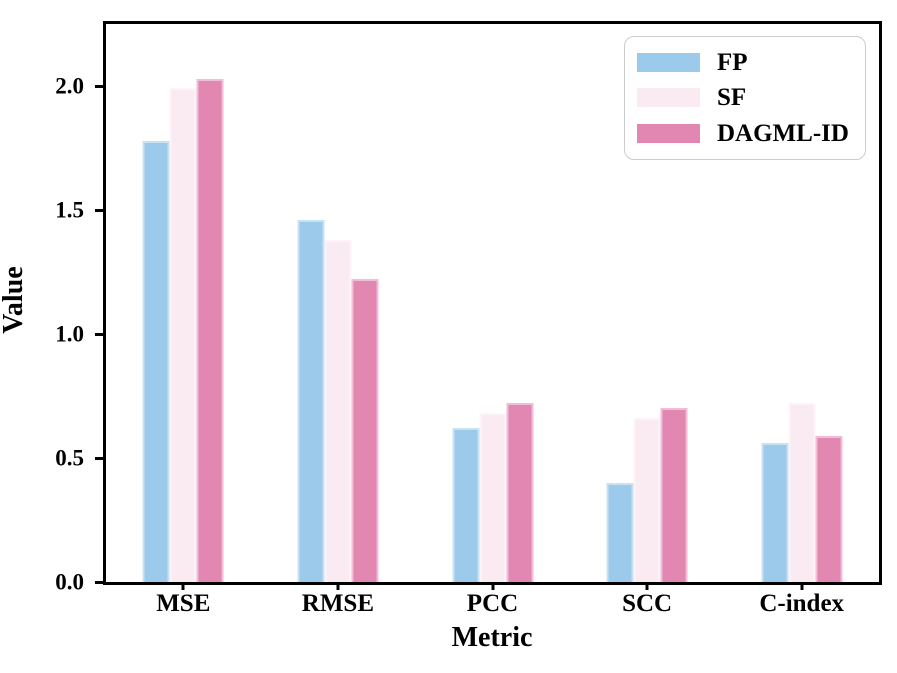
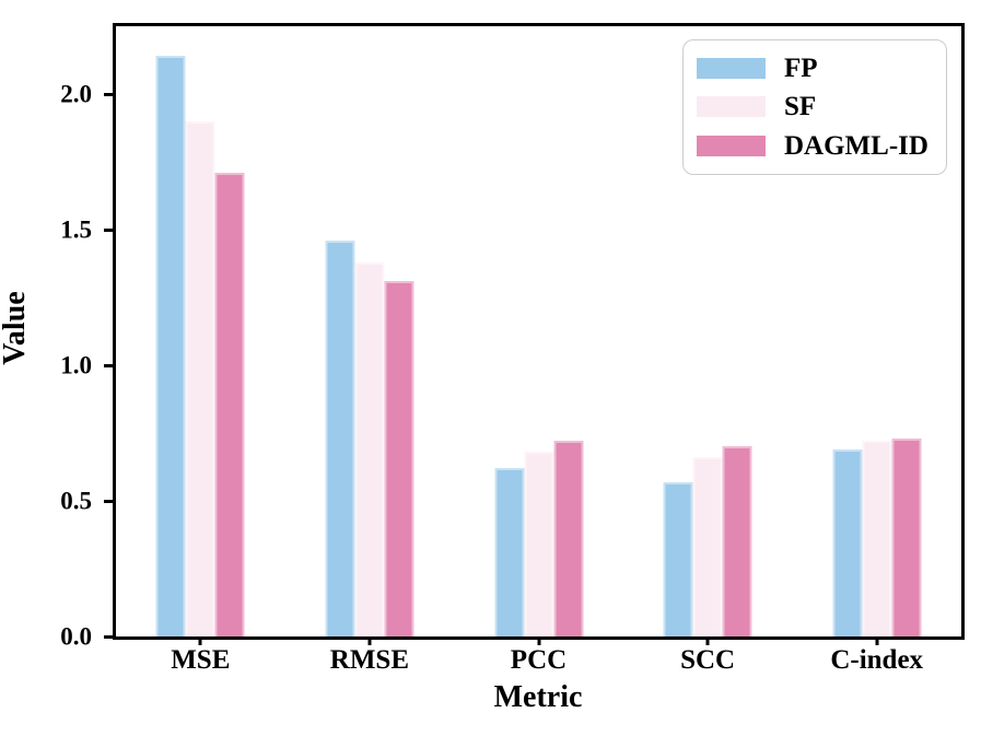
FP/MSE: 1.78 -> 2.14
SF/MSE: 1.99 -> 1.90
DAGML-ID/MSE: 2.03 -> 1.71
DAGML-ID/RMSE: 1.22 -> 1.31
FP/SCC: 0.40 -> 0.57
FP/C-index: 0.56 -> 0.69
DAGML-ID/C-index: 0.59 -> 0.73
